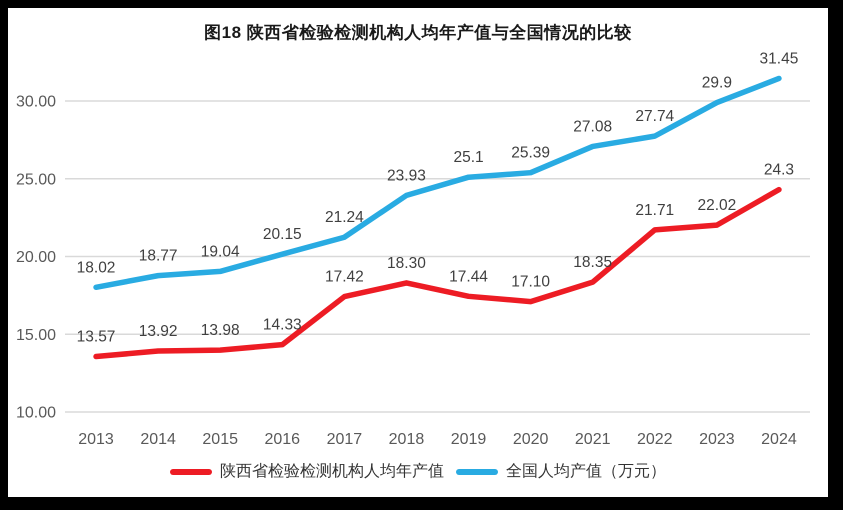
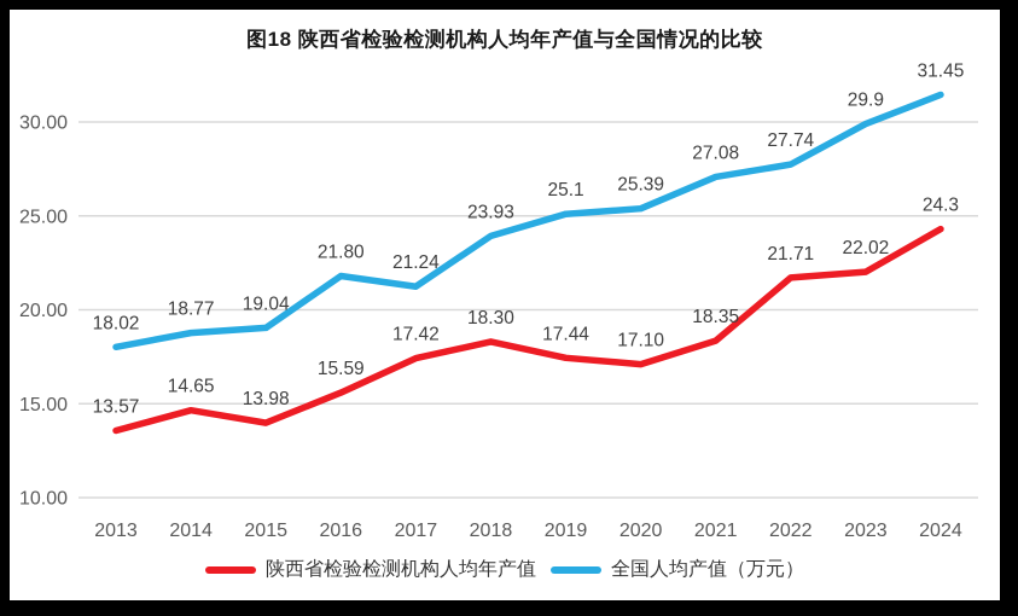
陕西省检验检测机构人均年产值/2014: 13.92 -> 14.65
陕西省检验检测机构人均年产值/2016: 14.33 -> 15.59
全国人均产值（万元）/2016: 20.15 -> 21.80
